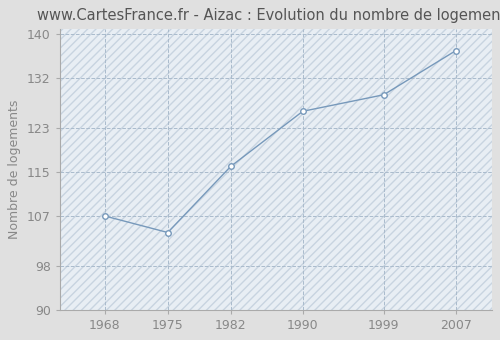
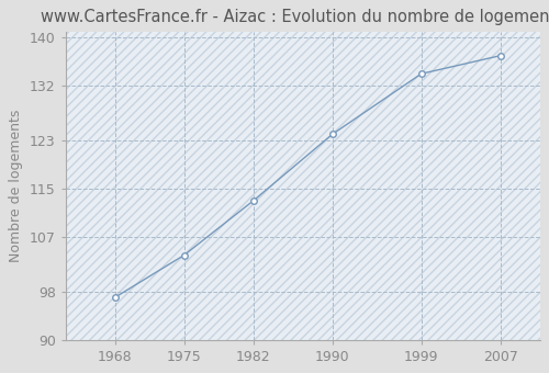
1968: 107 -> 97
1982: 116 -> 113
1990: 126 -> 124
1999: 129 -> 134
